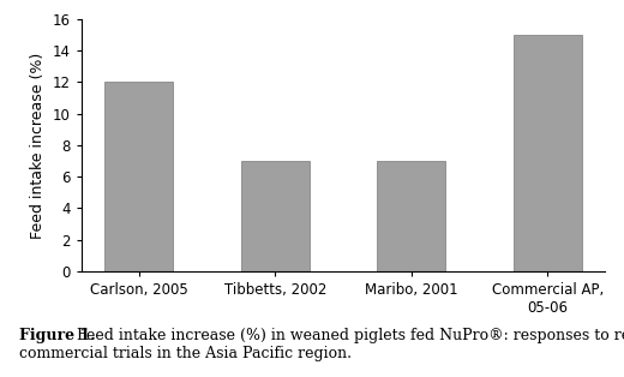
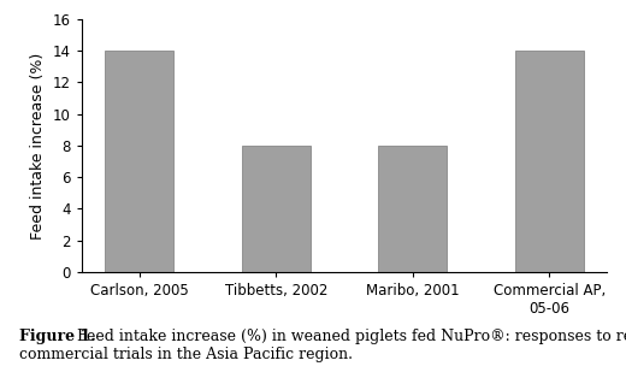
Carlson, 2005: 12 -> 14
Tibbetts, 2002: 7 -> 8
Maribo, 2001: 7 -> 8
Commercial AP, 05-06: 15 -> 14
